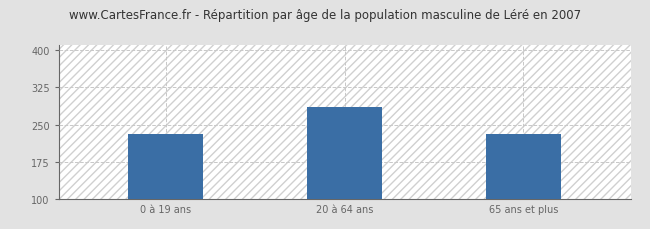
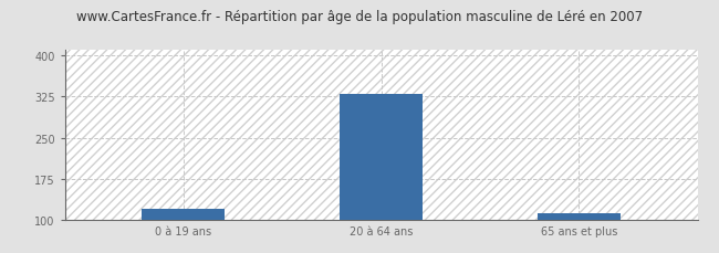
0 à 19 ans: 230 -> 120
20 à 64 ans: 285 -> 330
65 ans et plus: 230 -> 113
